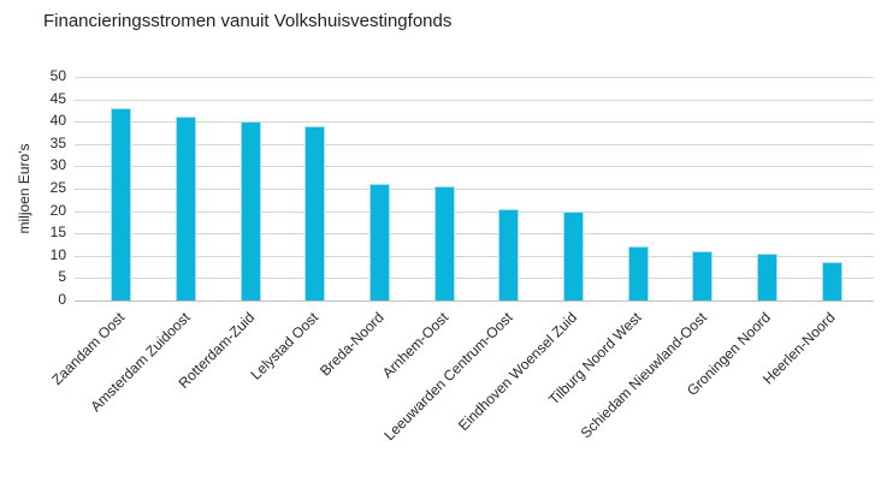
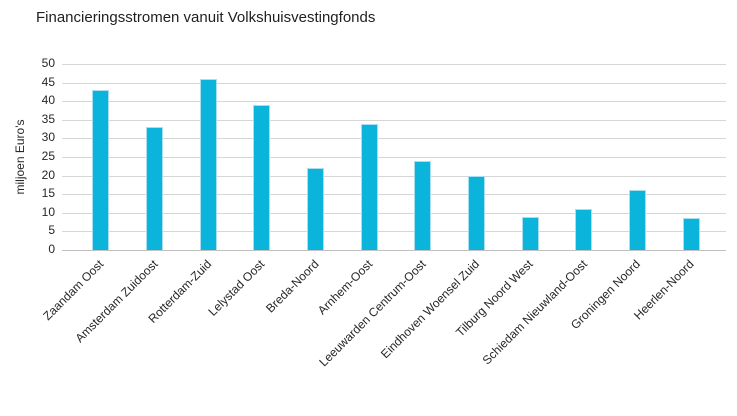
Amsterdam Zuidoost: 41 -> 33
Rotterdam-Zuid: 40 -> 46
Breda-Noord: 26 -> 22
Arnhem-Oost: 26 -> 34
Leeuwarden Centrum-Oost: 20 -> 24
Tilburg Noord West: 12 -> 9
Groningen Noord: 10 -> 16
